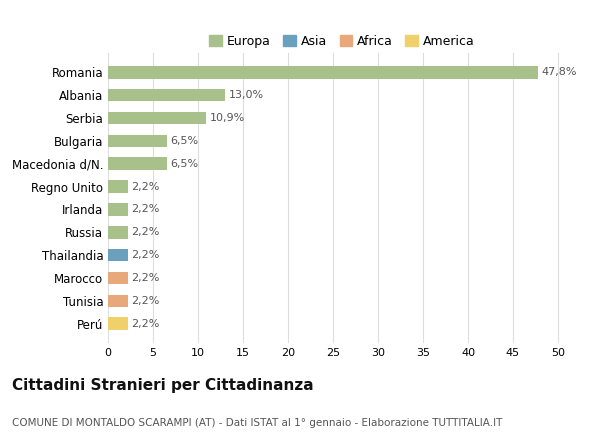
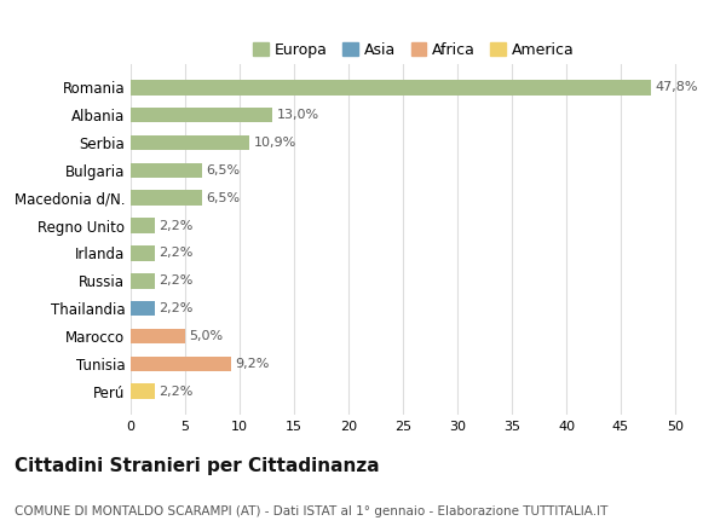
Marocco: 2,2% -> 5,0%
Tunisia: 2,2% -> 9,2%
